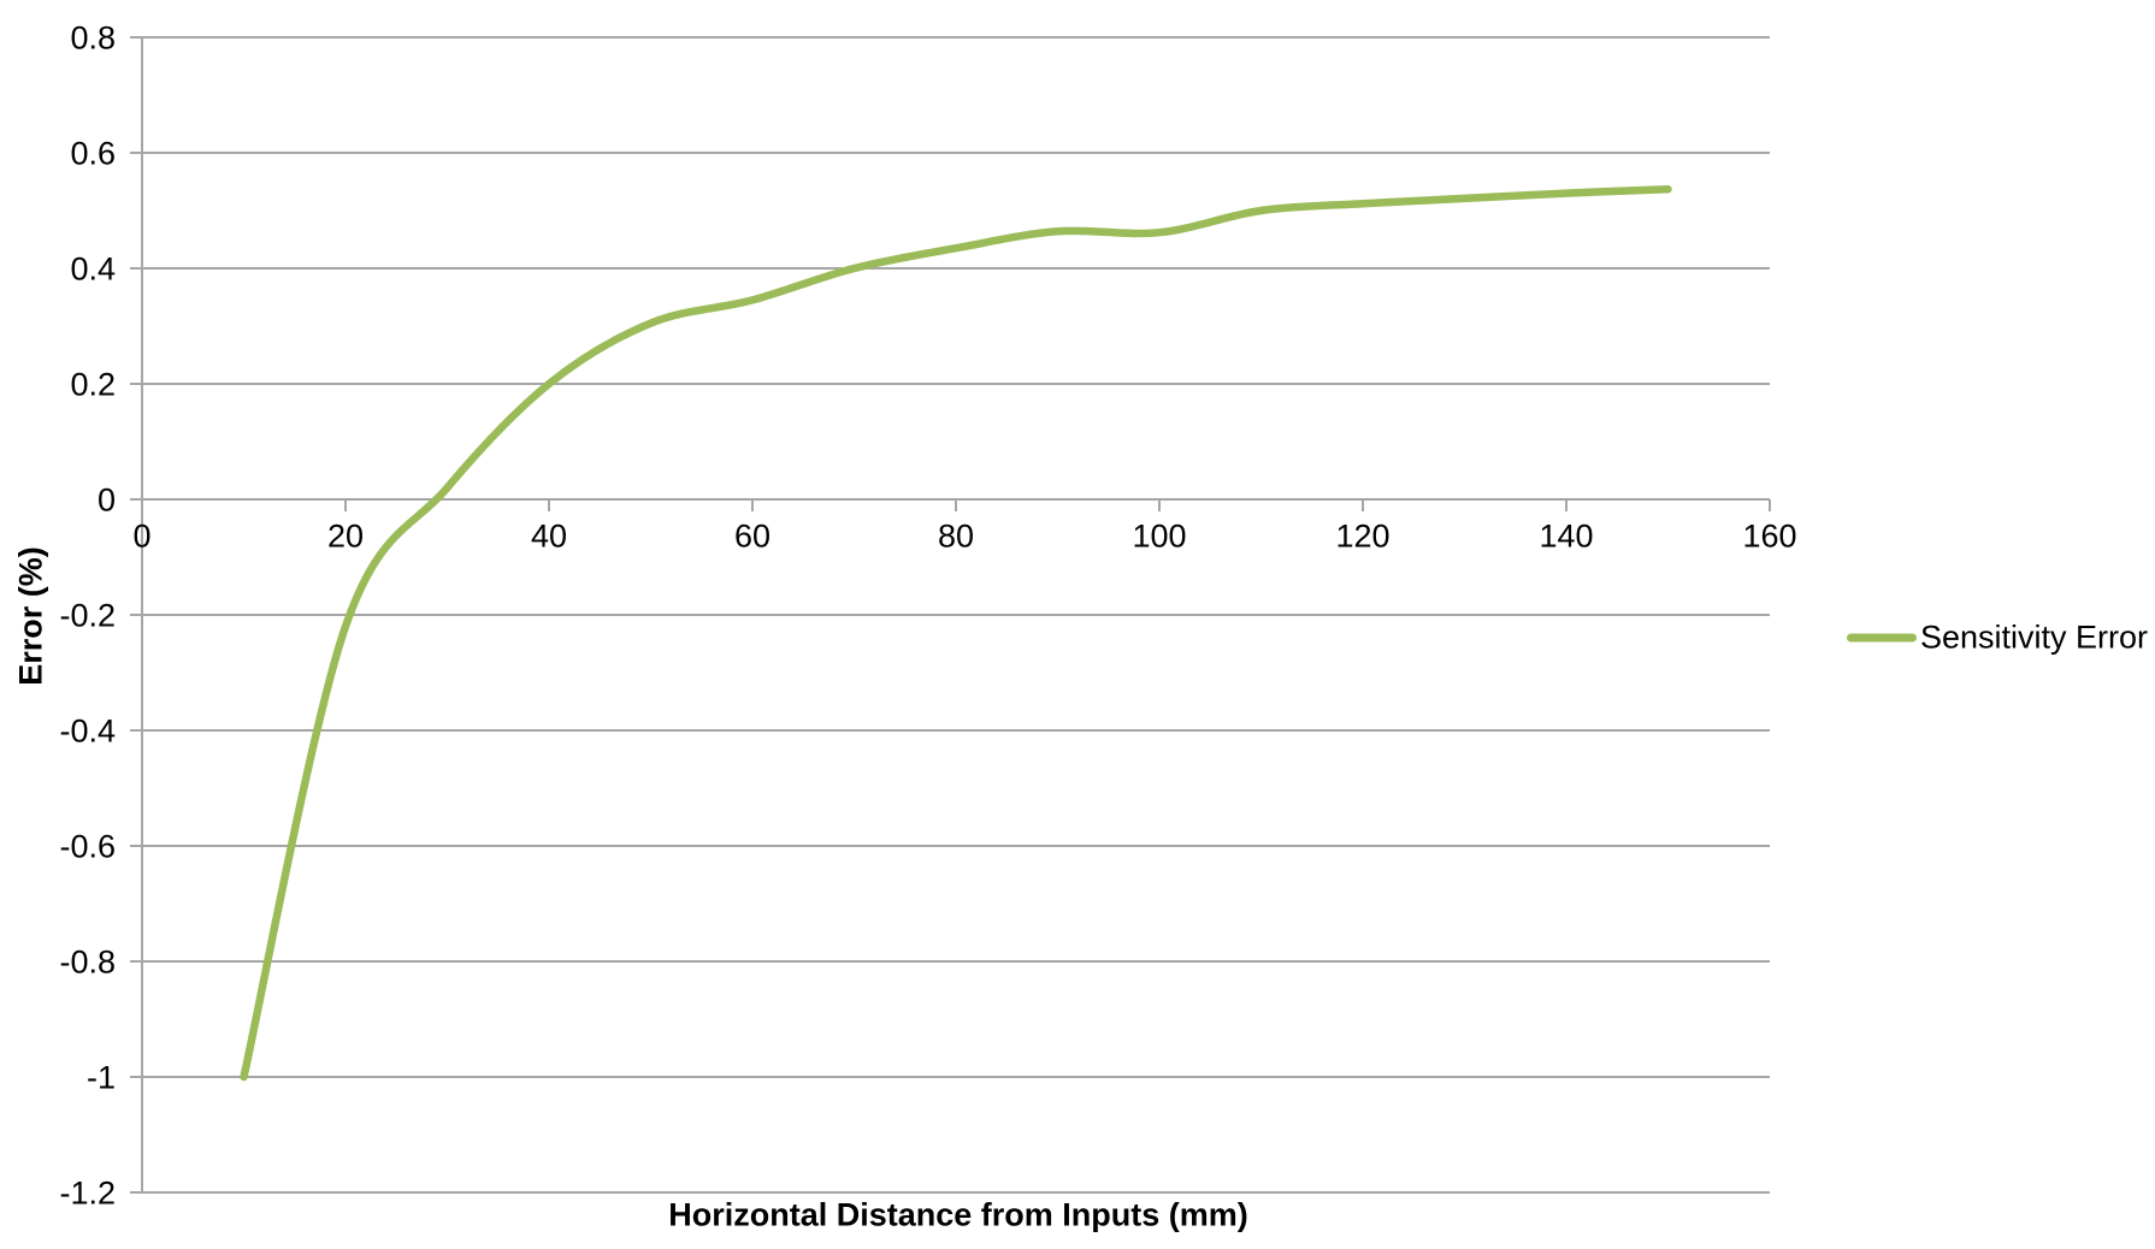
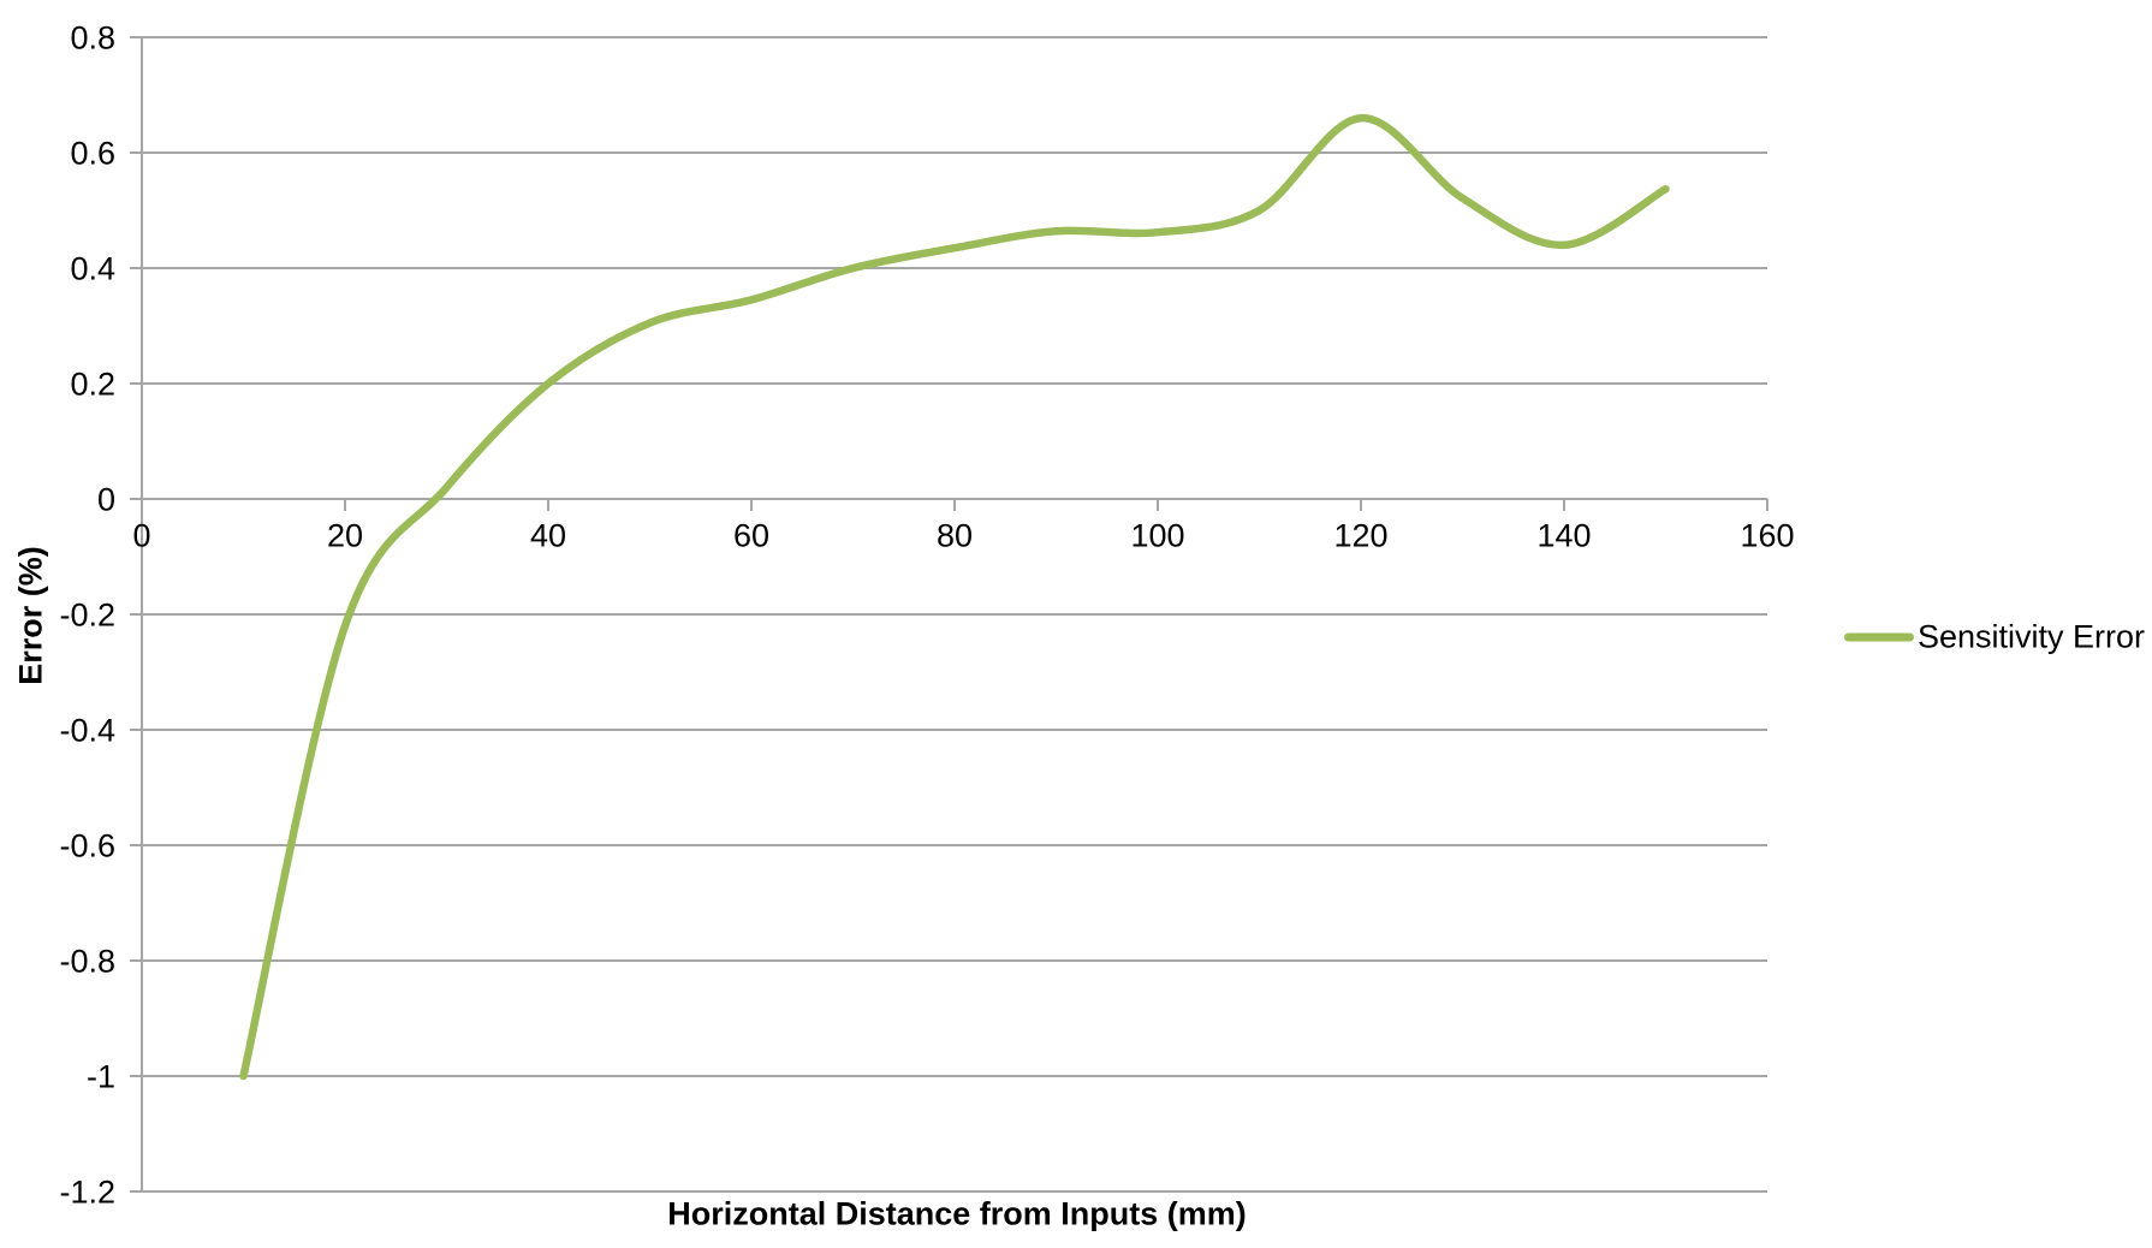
120: 0.51 -> 0.66
140: 0.53 -> 0.44
